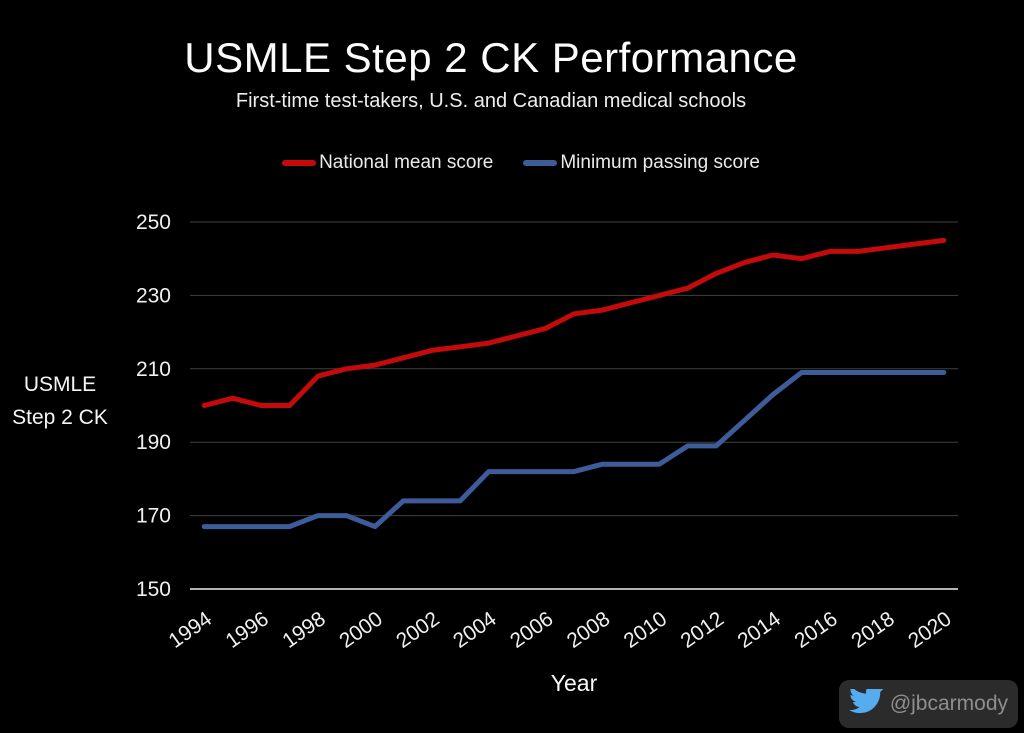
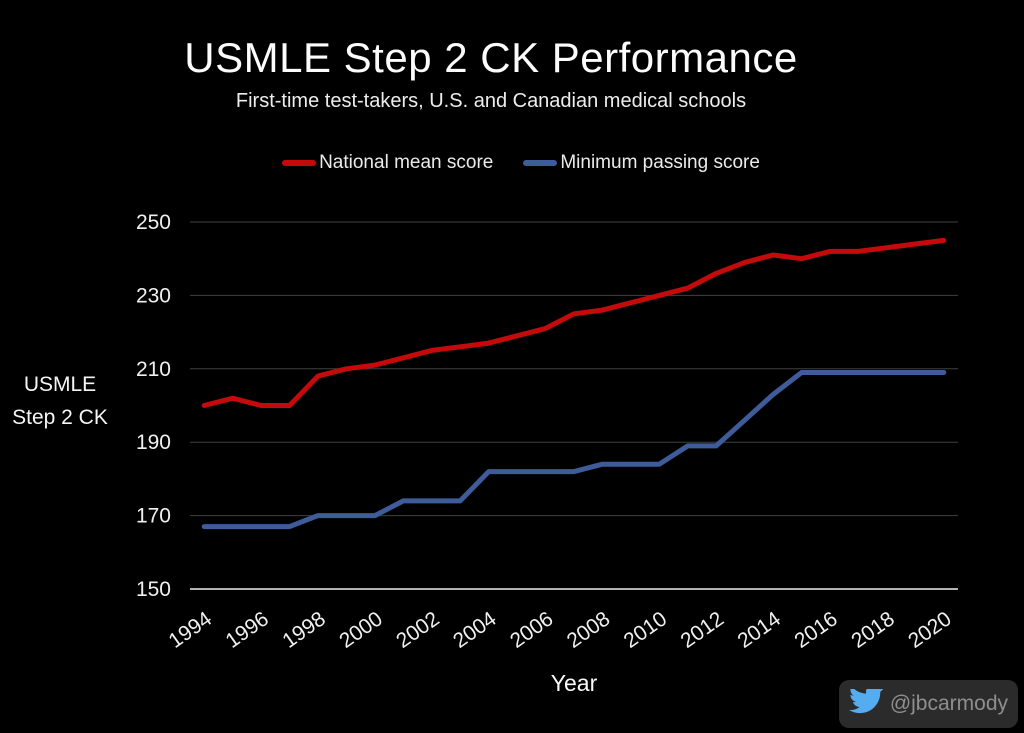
Minimum passing score/2000: 167 -> 170
